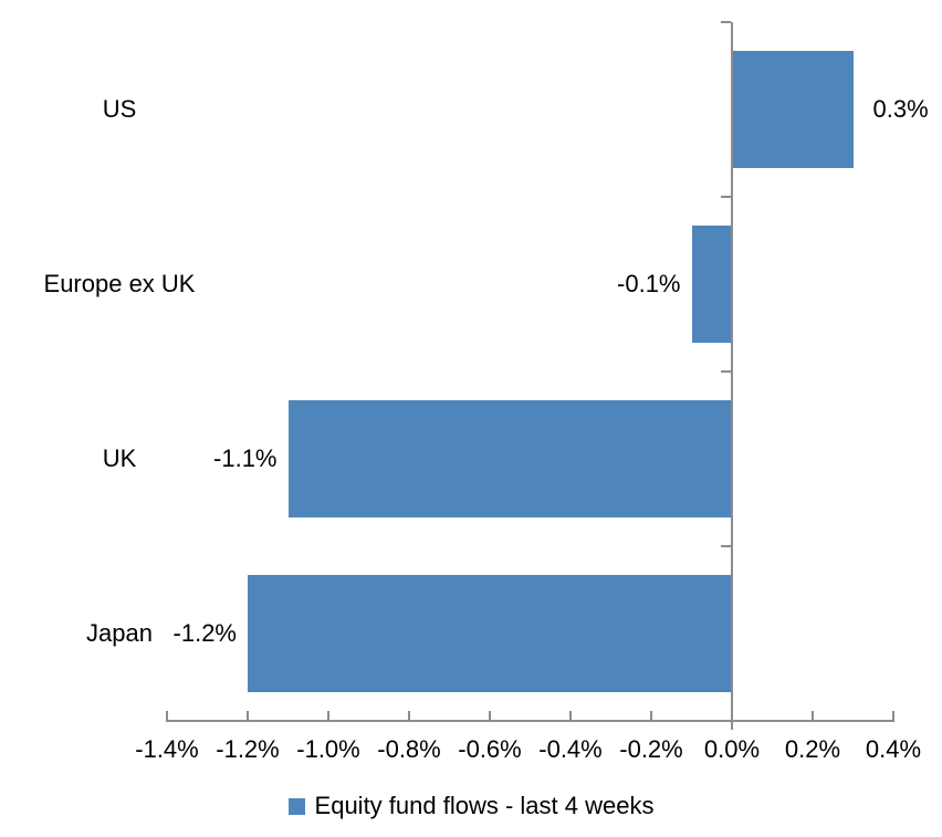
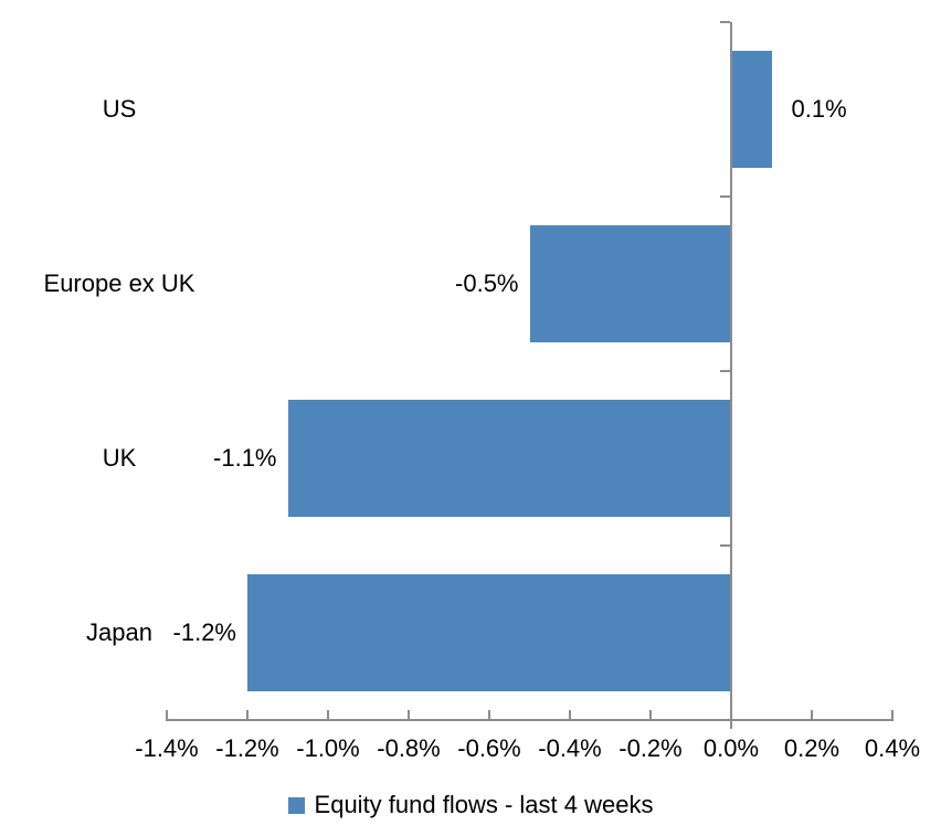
US: 0.3% -> 0.1%
Europe ex UK: -0.1% -> -0.5%
